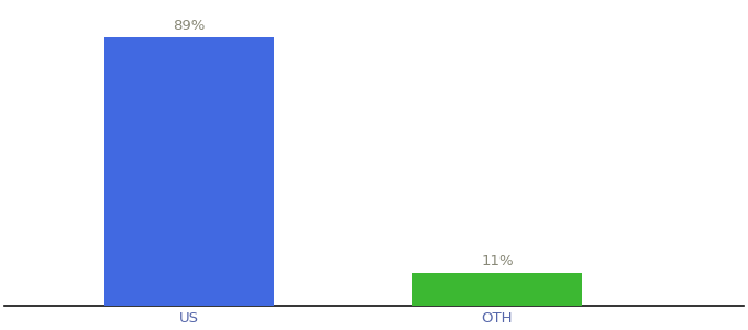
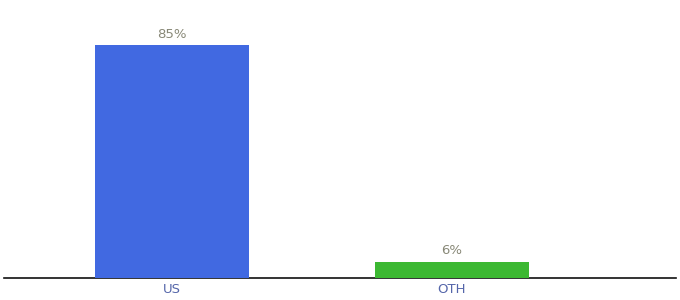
US: 89% -> 85%
OTH: 11% -> 6%
